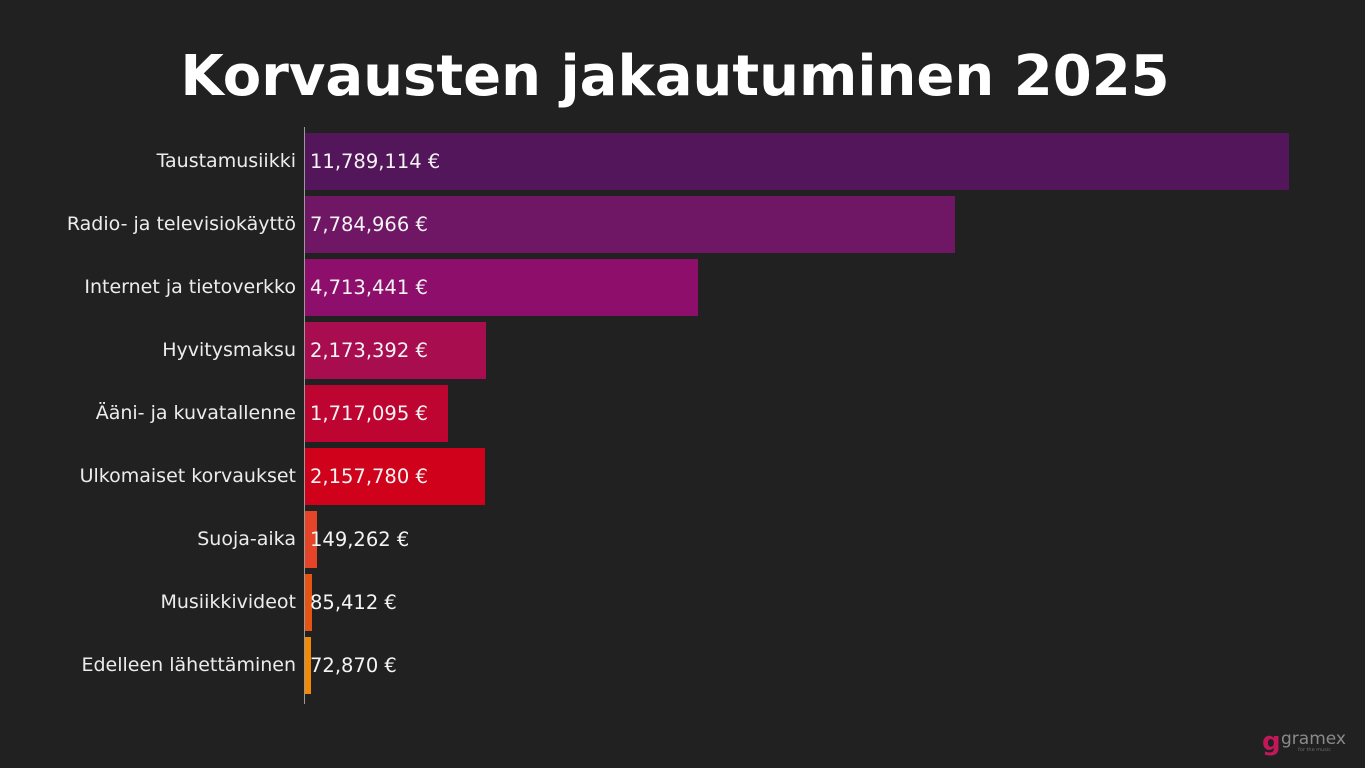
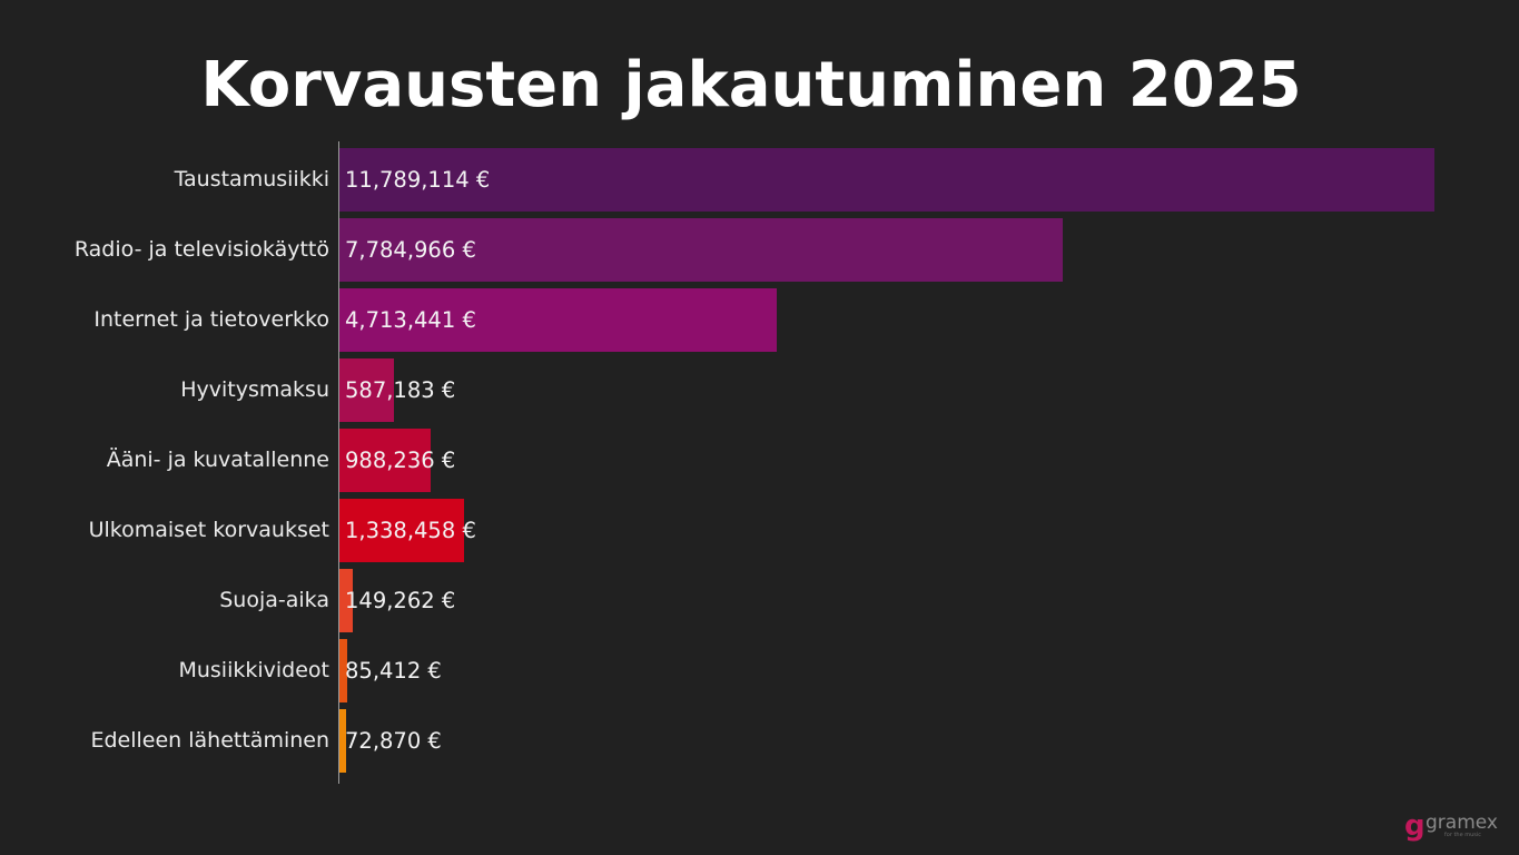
Hyvitysmaksu: 2,173,392 -> 587,183
Ääni- ja kuvatallenne: 1,717,095 -> 988,236
Ulkomaiset korvaukset: 2,157,780 -> 1,338,458
